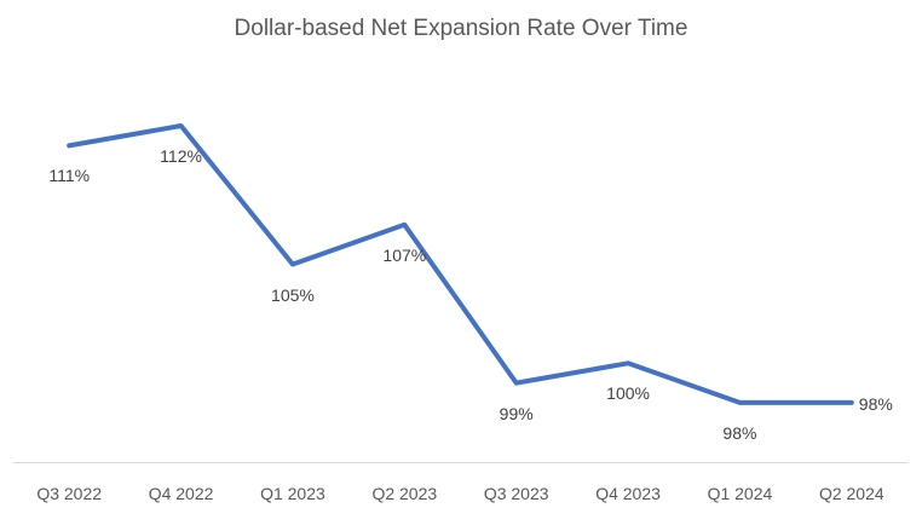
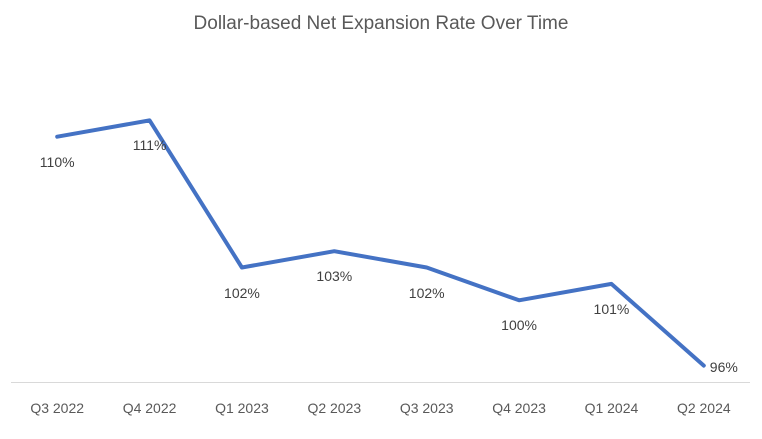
Q3 2022: 111% -> 110%
Q4 2022: 112% -> 111%
Q1 2023: 105% -> 102%
Q2 2023: 107% -> 103%
Q3 2023: 99% -> 102%
Q1 2024: 98% -> 101%
Q2 2024: 98% -> 96%
